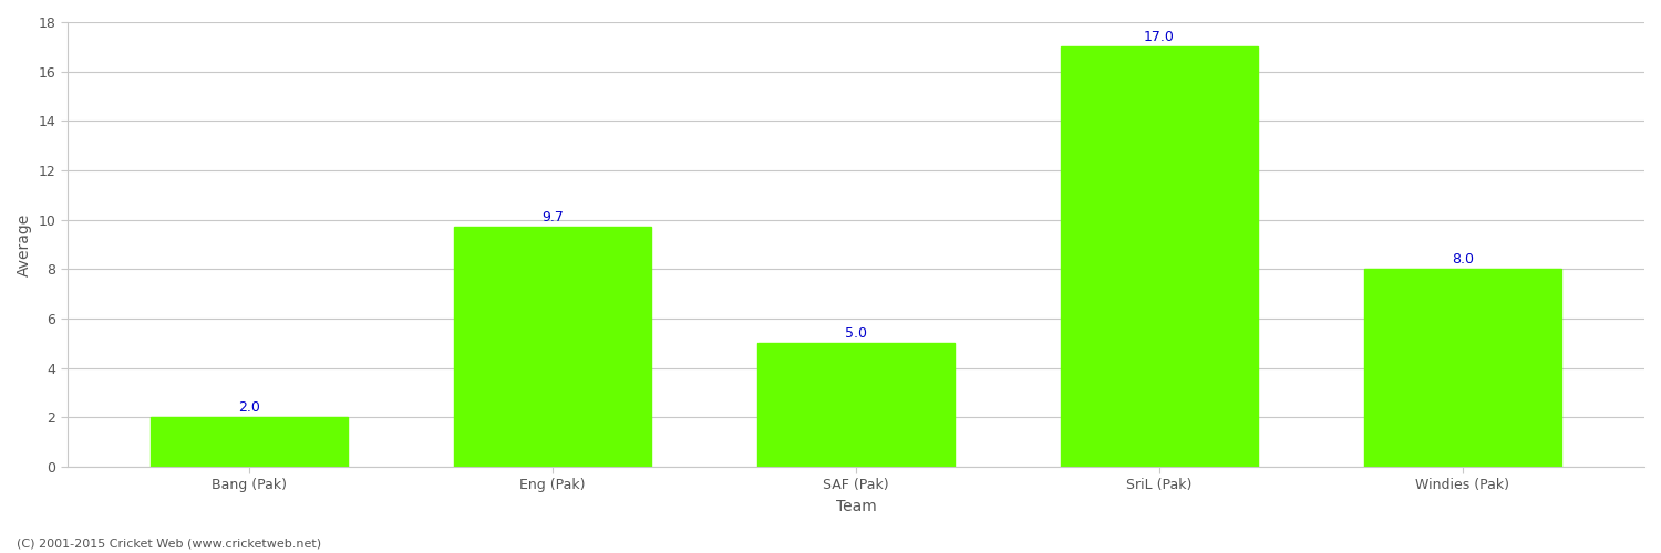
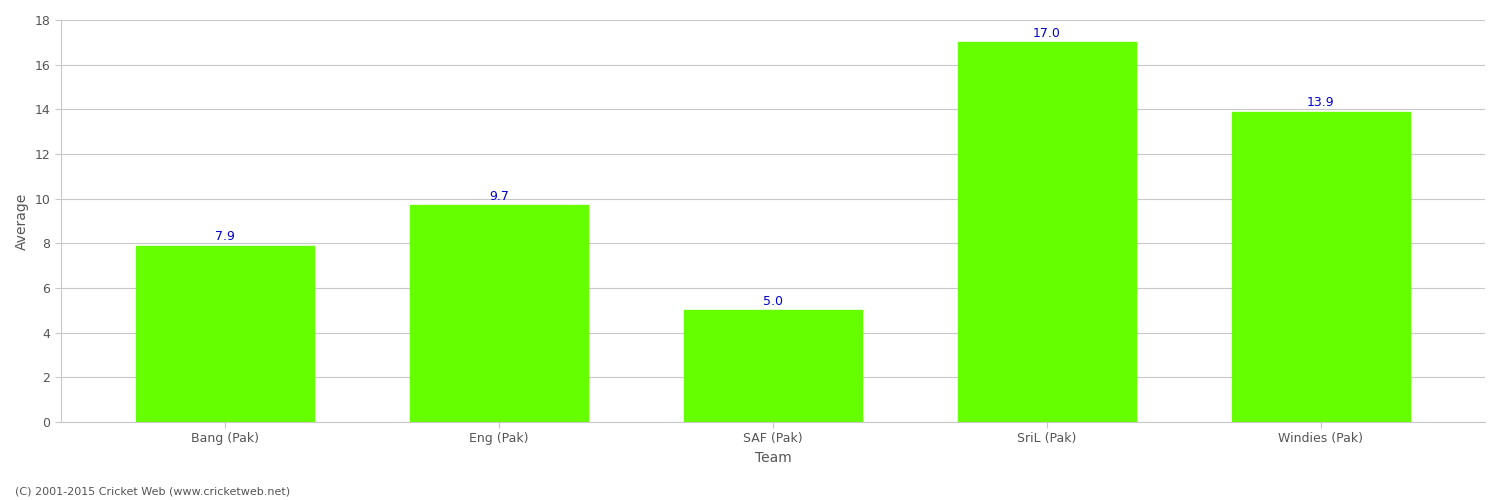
Bang (Pak): 2.0 -> 7.9
Windies (Pak): 8.0 -> 13.9
